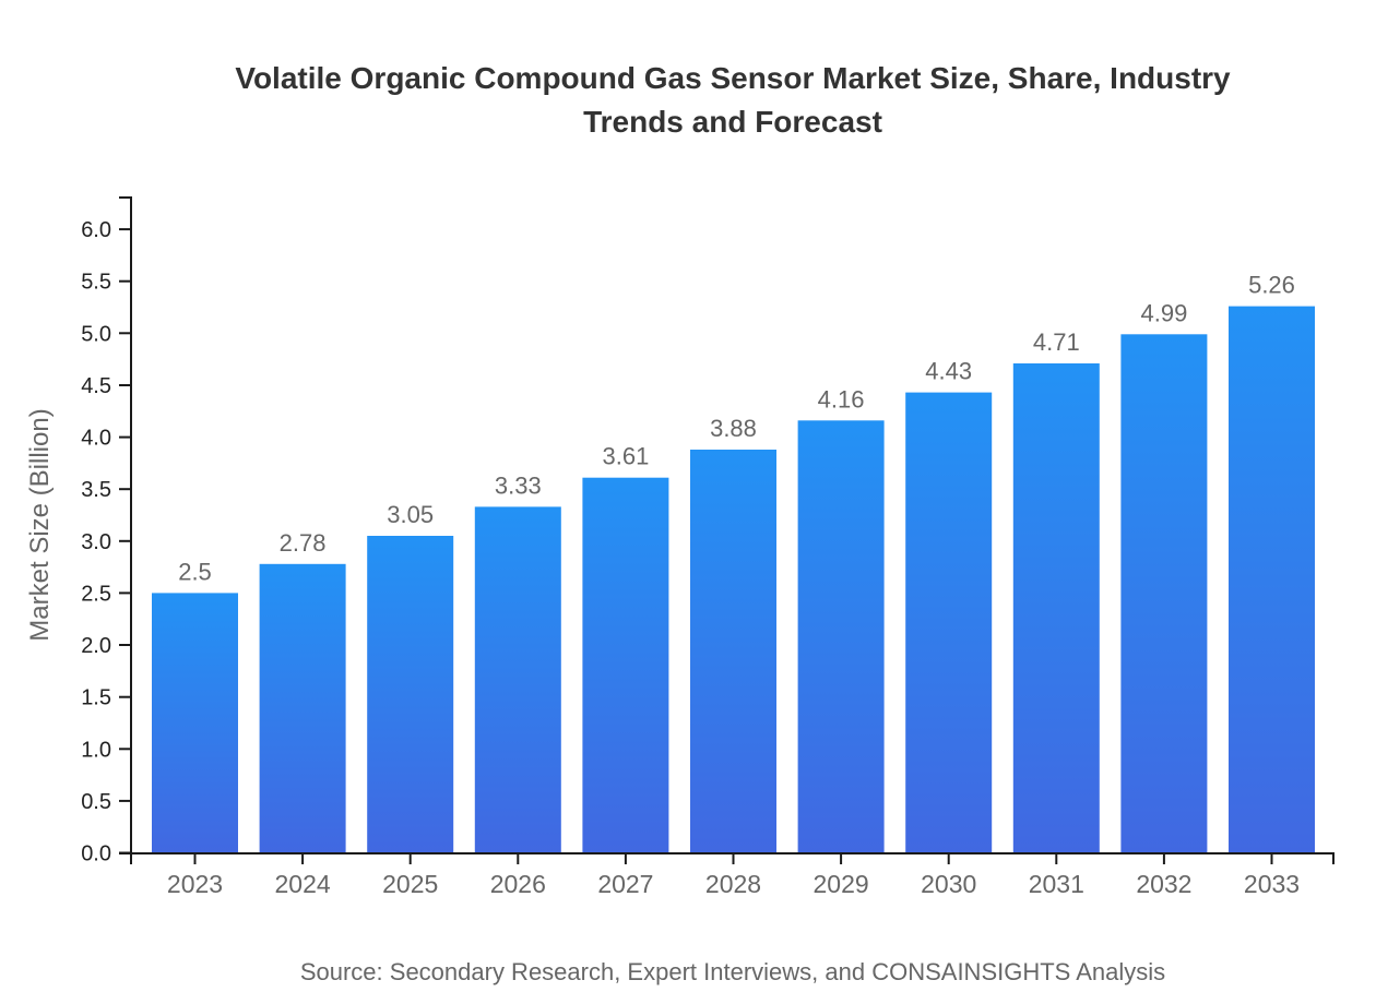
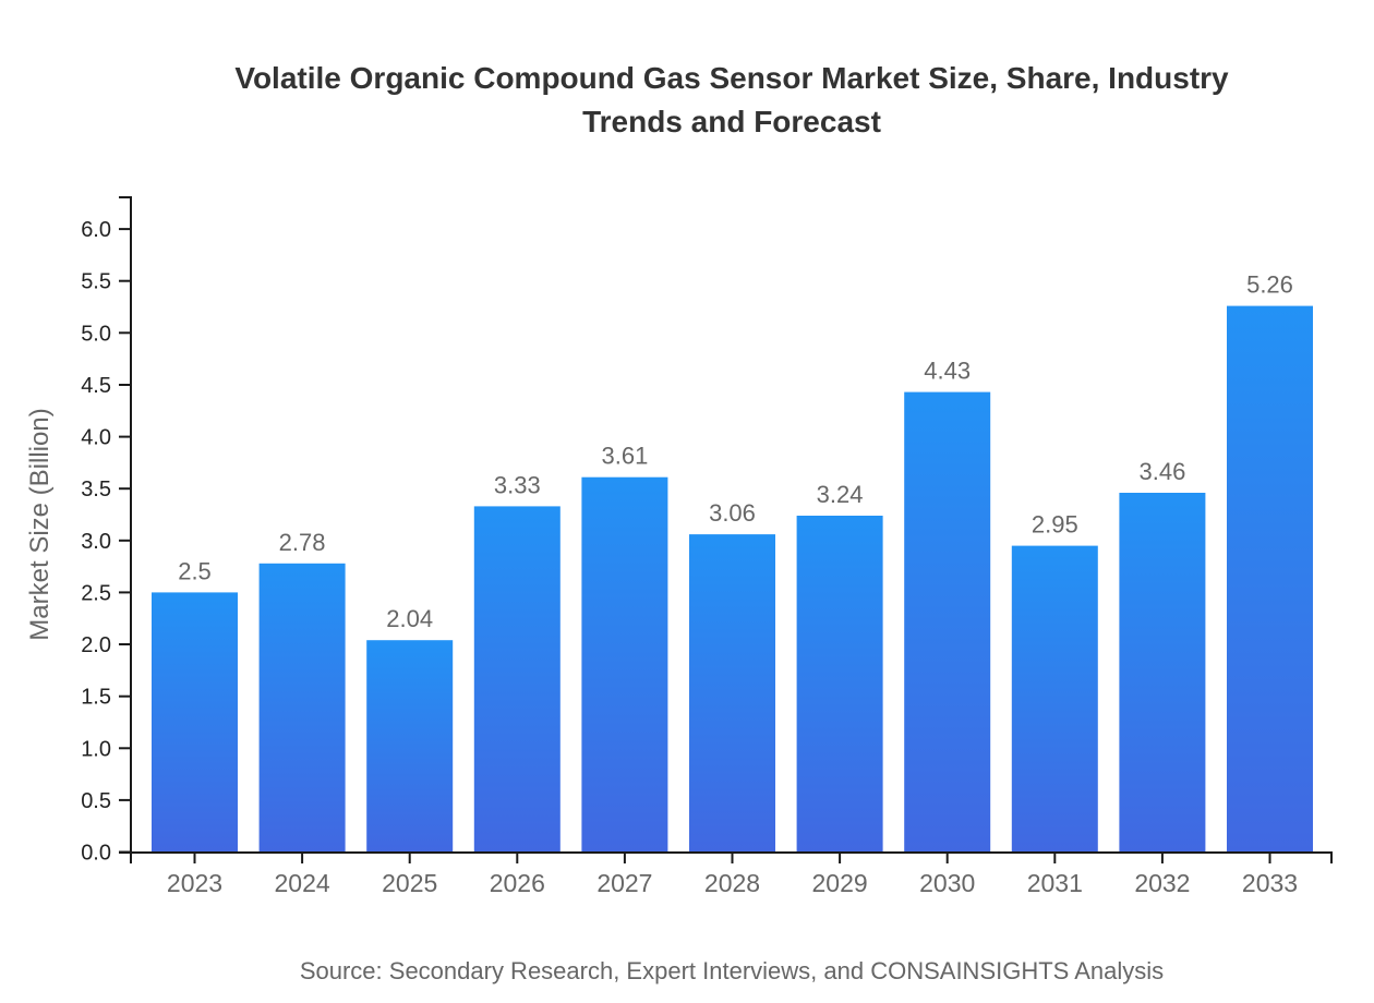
2025: 3.05 -> 2.04
2028: 3.88 -> 3.06
2029: 4.16 -> 3.24
2031: 4.71 -> 2.95
2032: 4.99 -> 3.46
